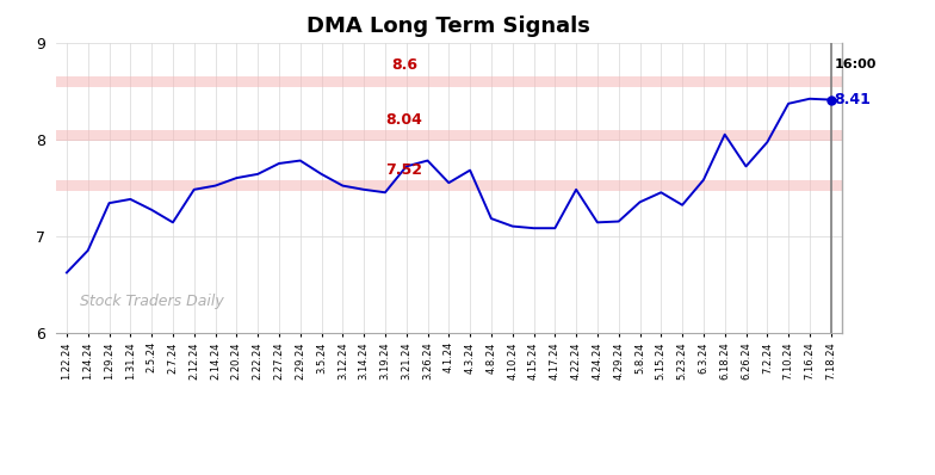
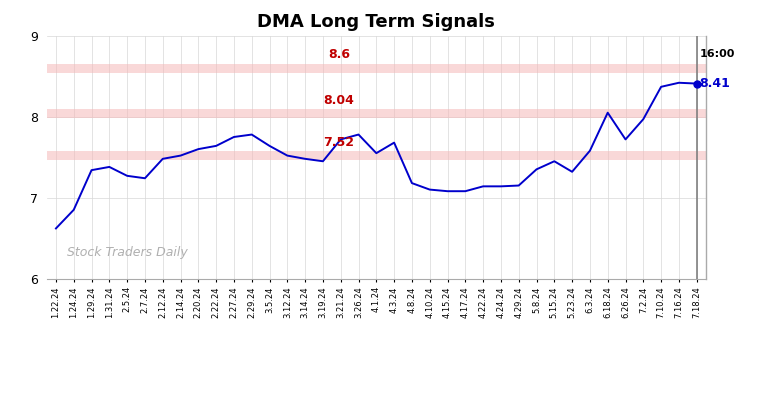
2.7.24: 7.14 -> 7.24
4.22.24: 7.48 -> 7.14
